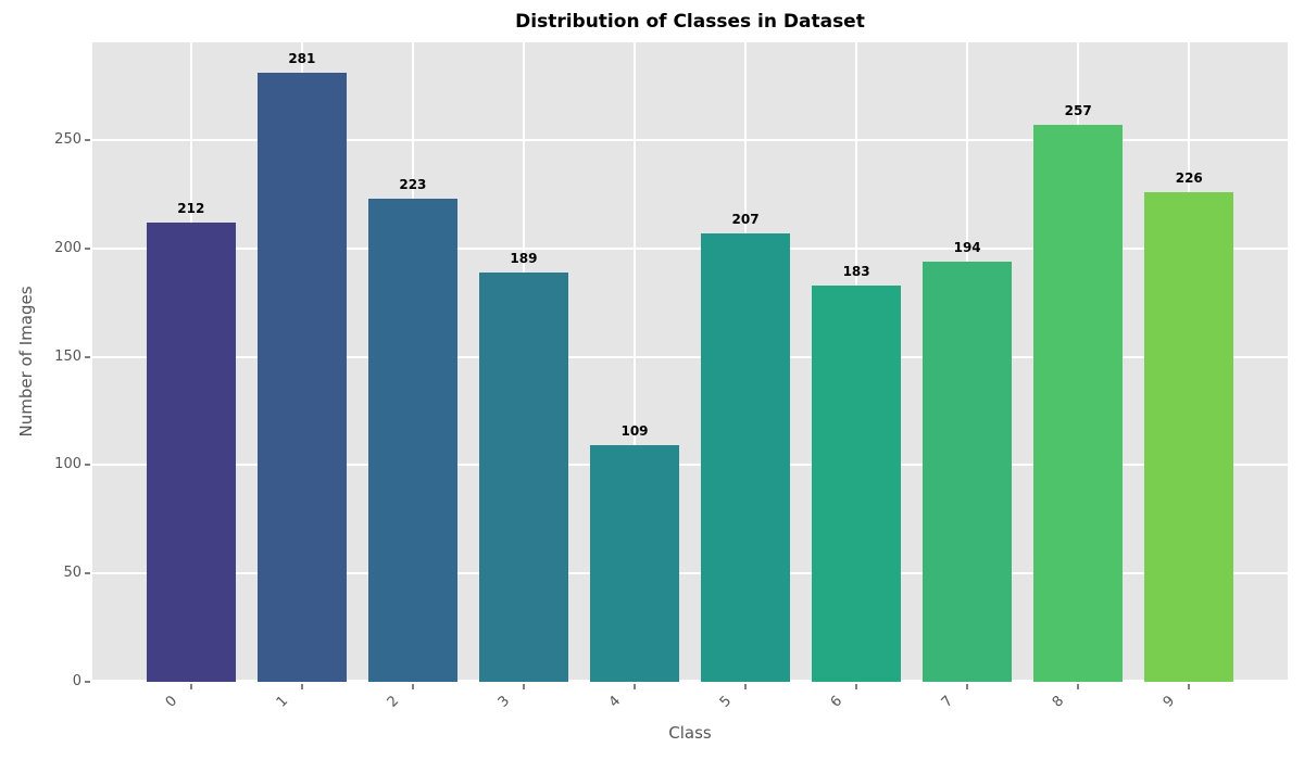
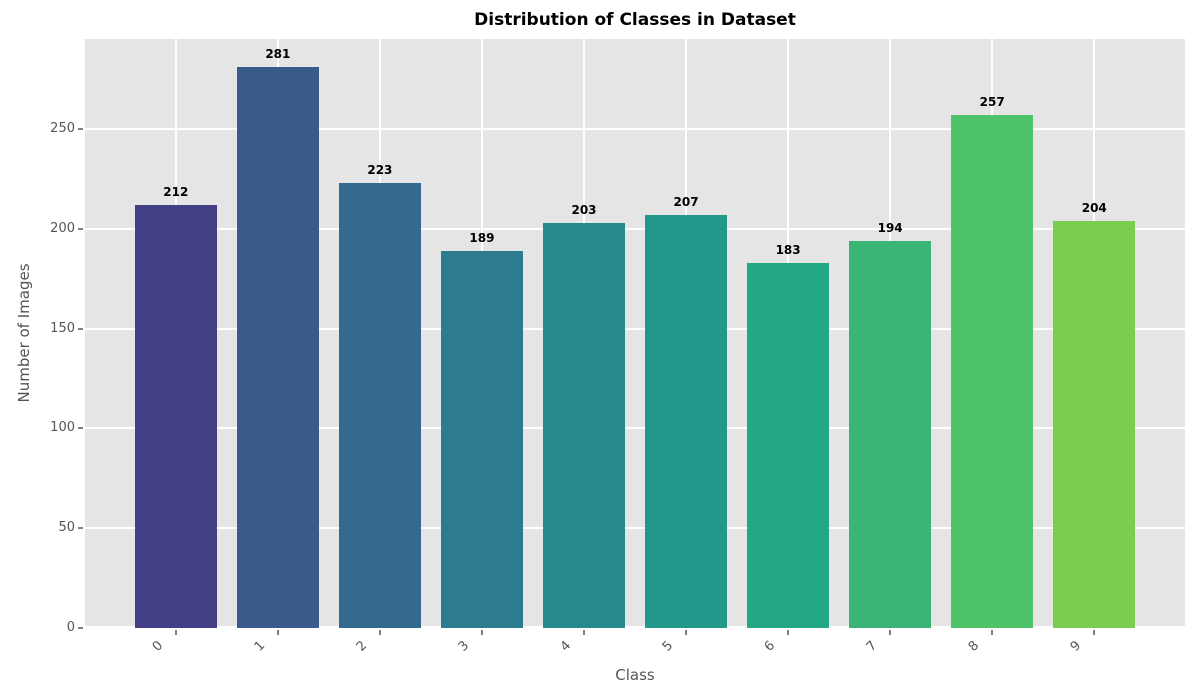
4: 109 -> 203
9: 226 -> 204
